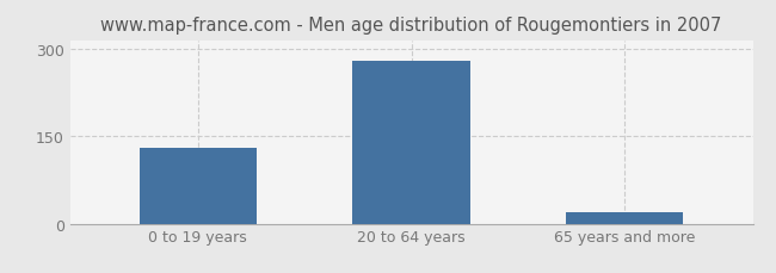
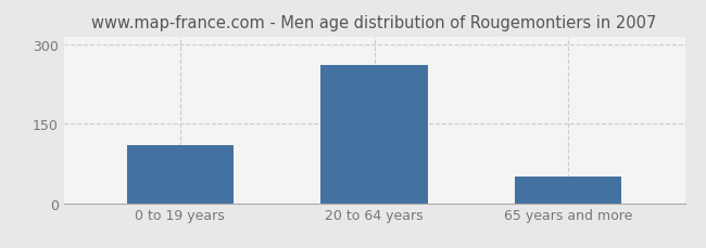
0 to 19 years: 130 -> 110
20 to 64 years: 280 -> 260
65 years and more: 20 -> 50
